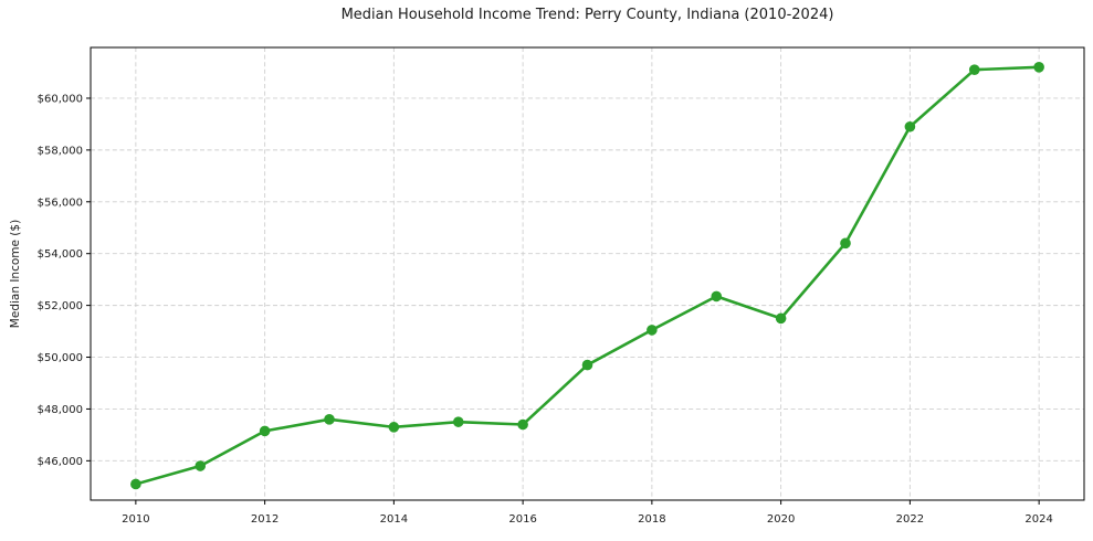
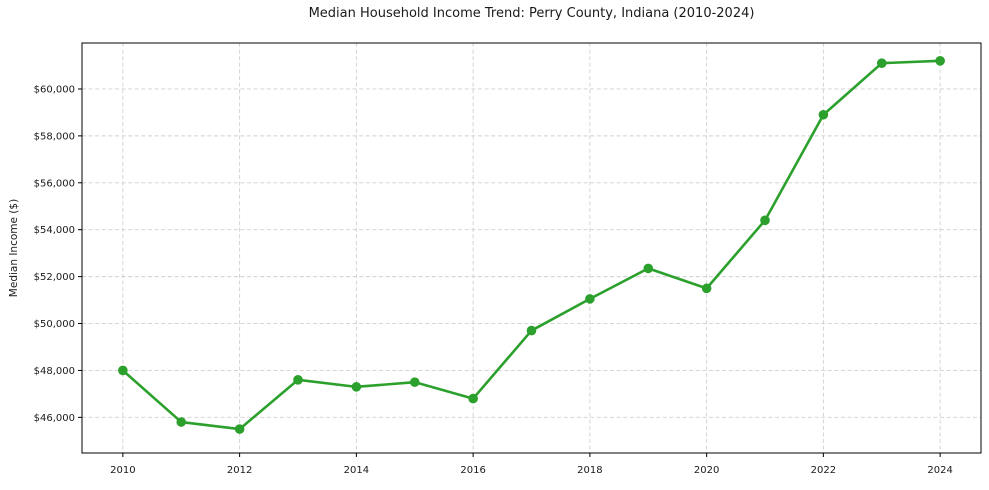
2010: $45100 -> $48000
2012: $47200 -> $45500
2016: $47400 -> $46800
